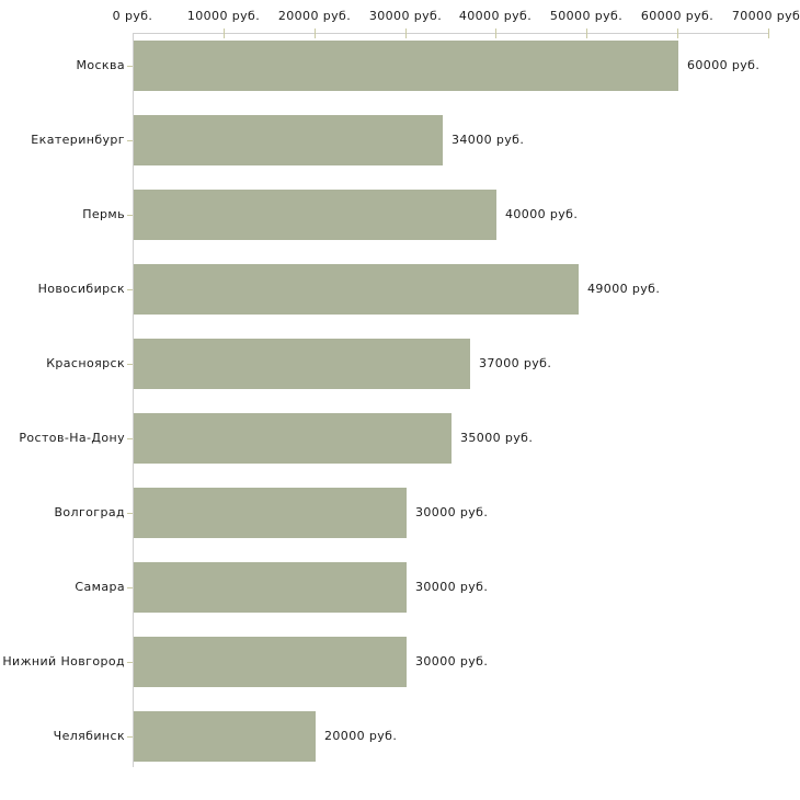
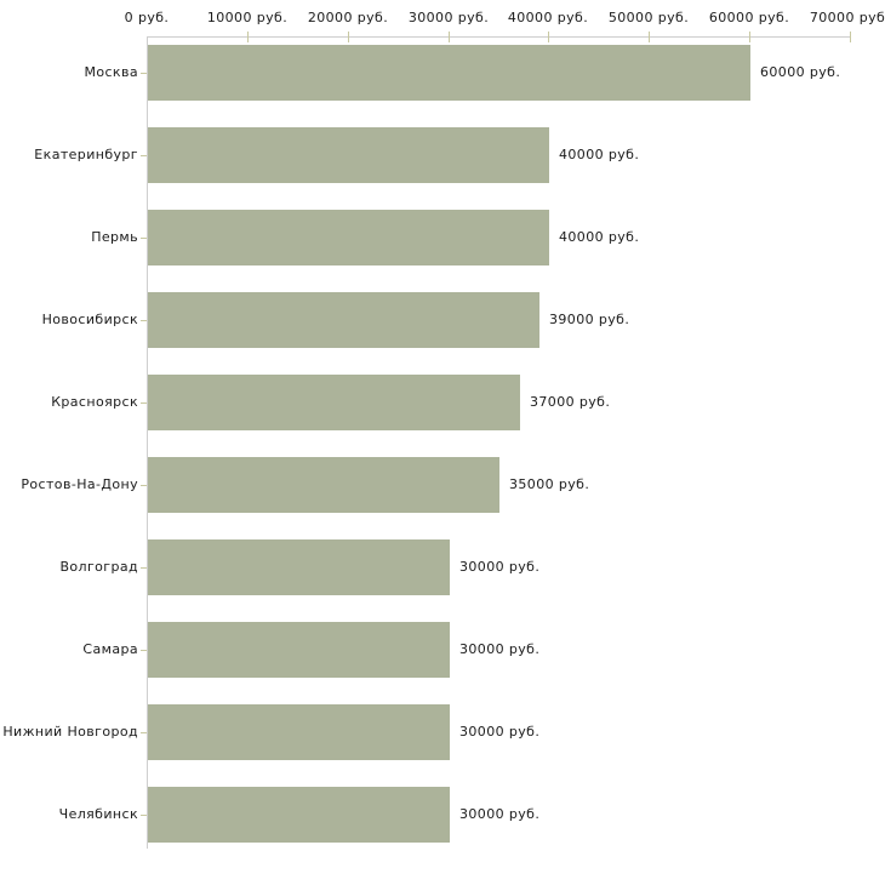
Екатеринбург: 34000 -> 40000
Новосибирск: 49000 -> 39000
Челябинск: 20000 -> 30000
